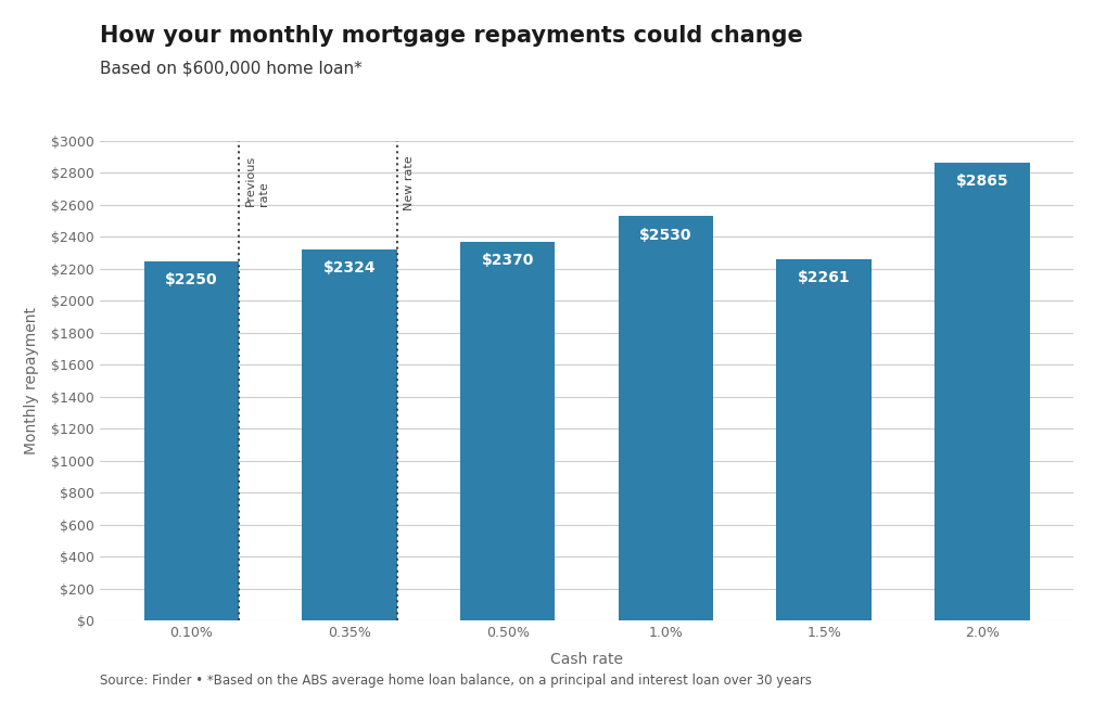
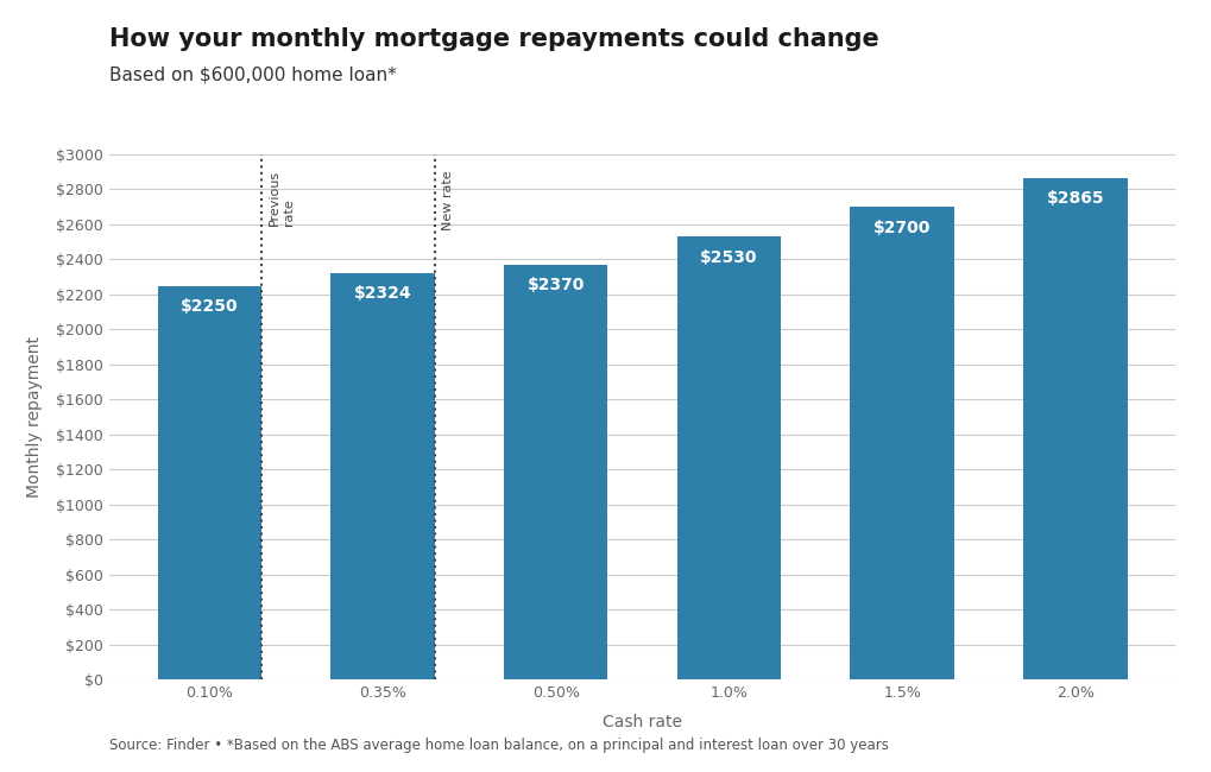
1.5%: $2261 -> $2700
